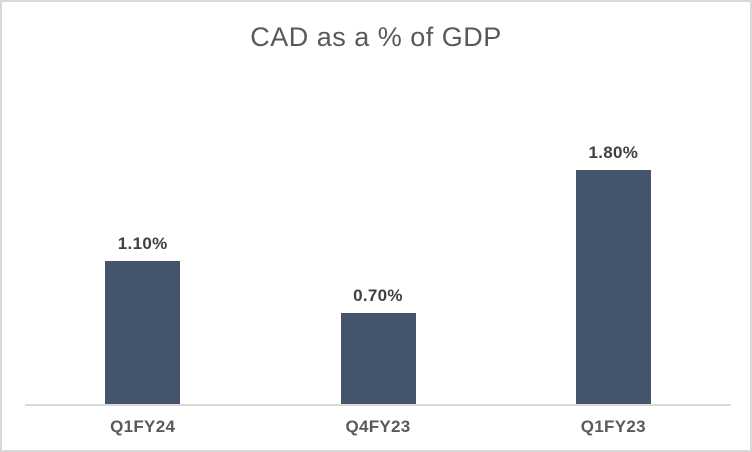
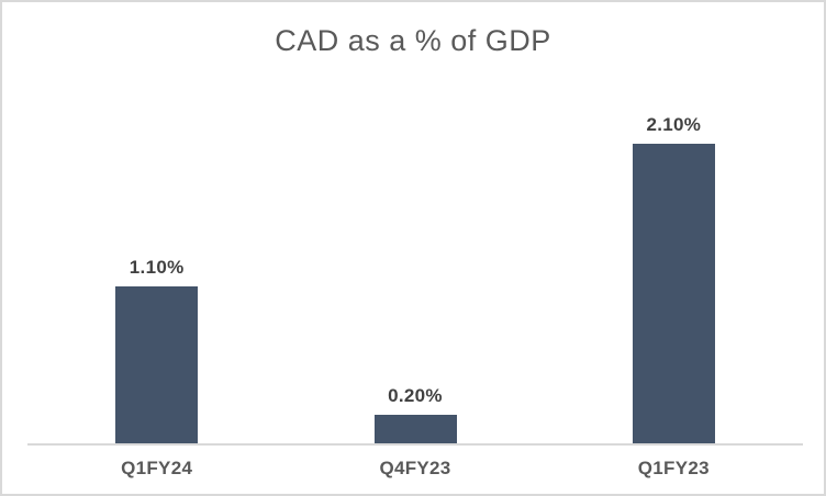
Q4FY23: 0.70% -> 0.20%
Q1FY23: 1.80% -> 2.10%
